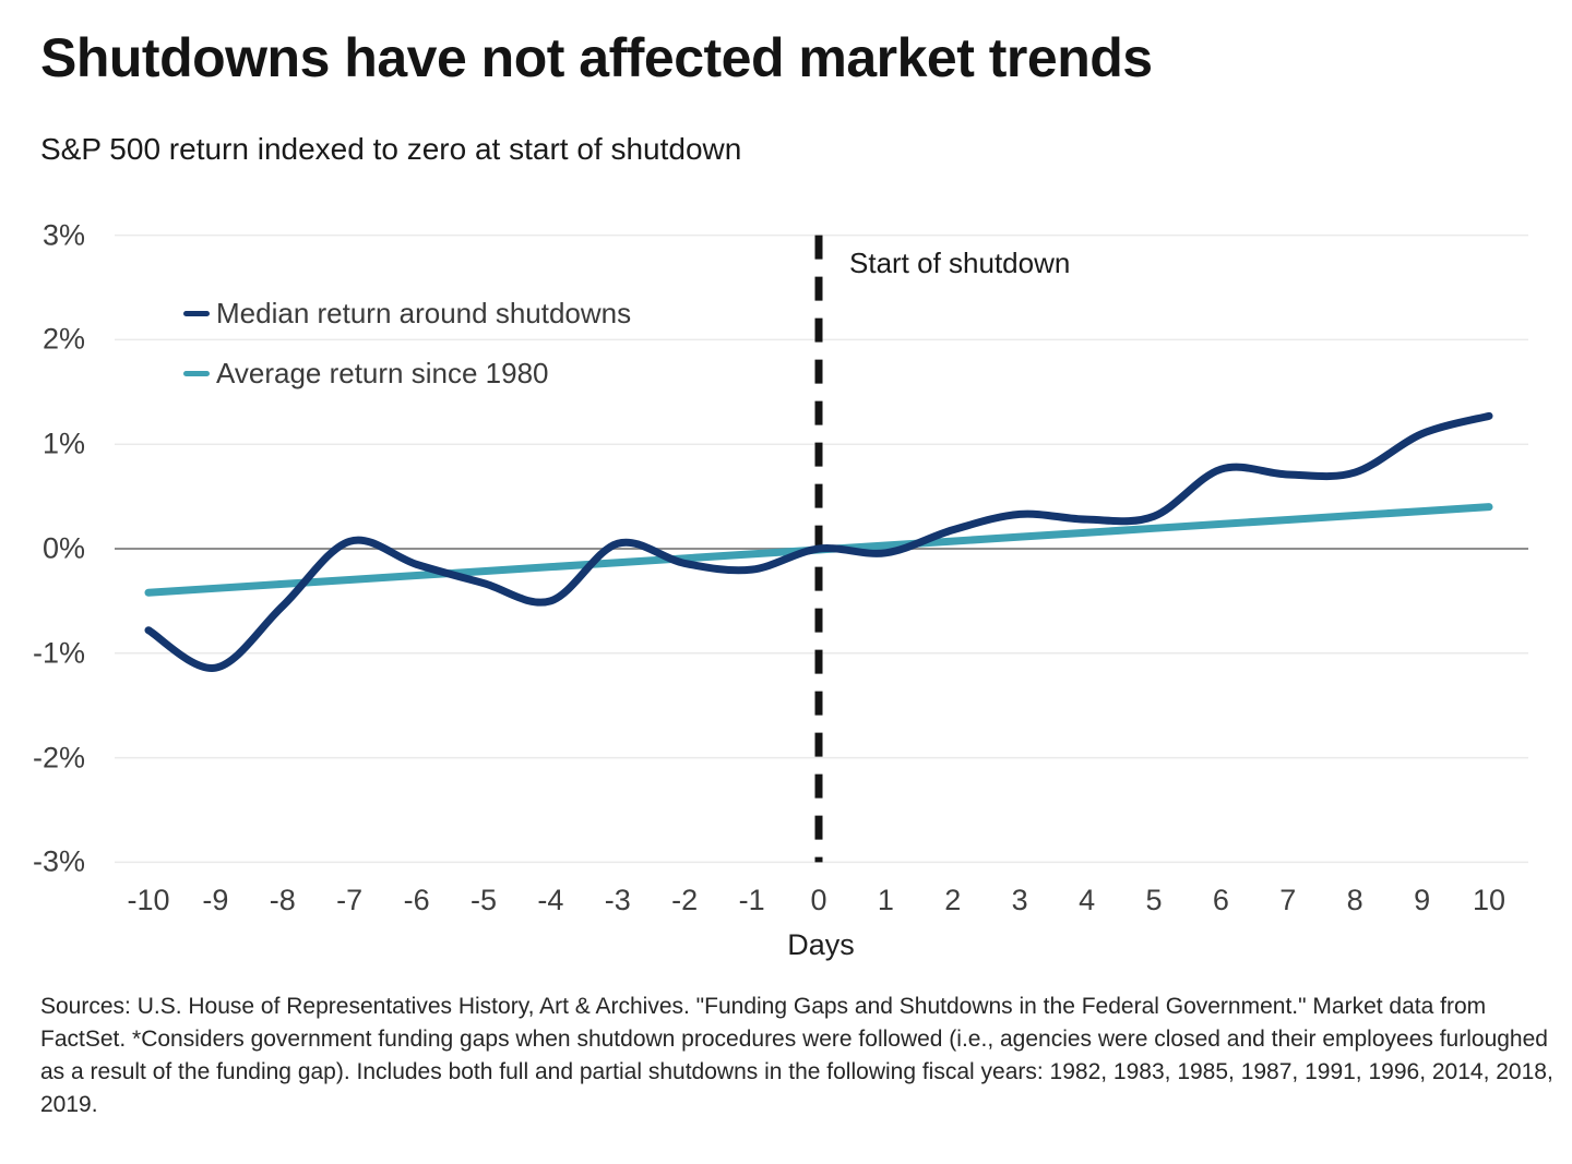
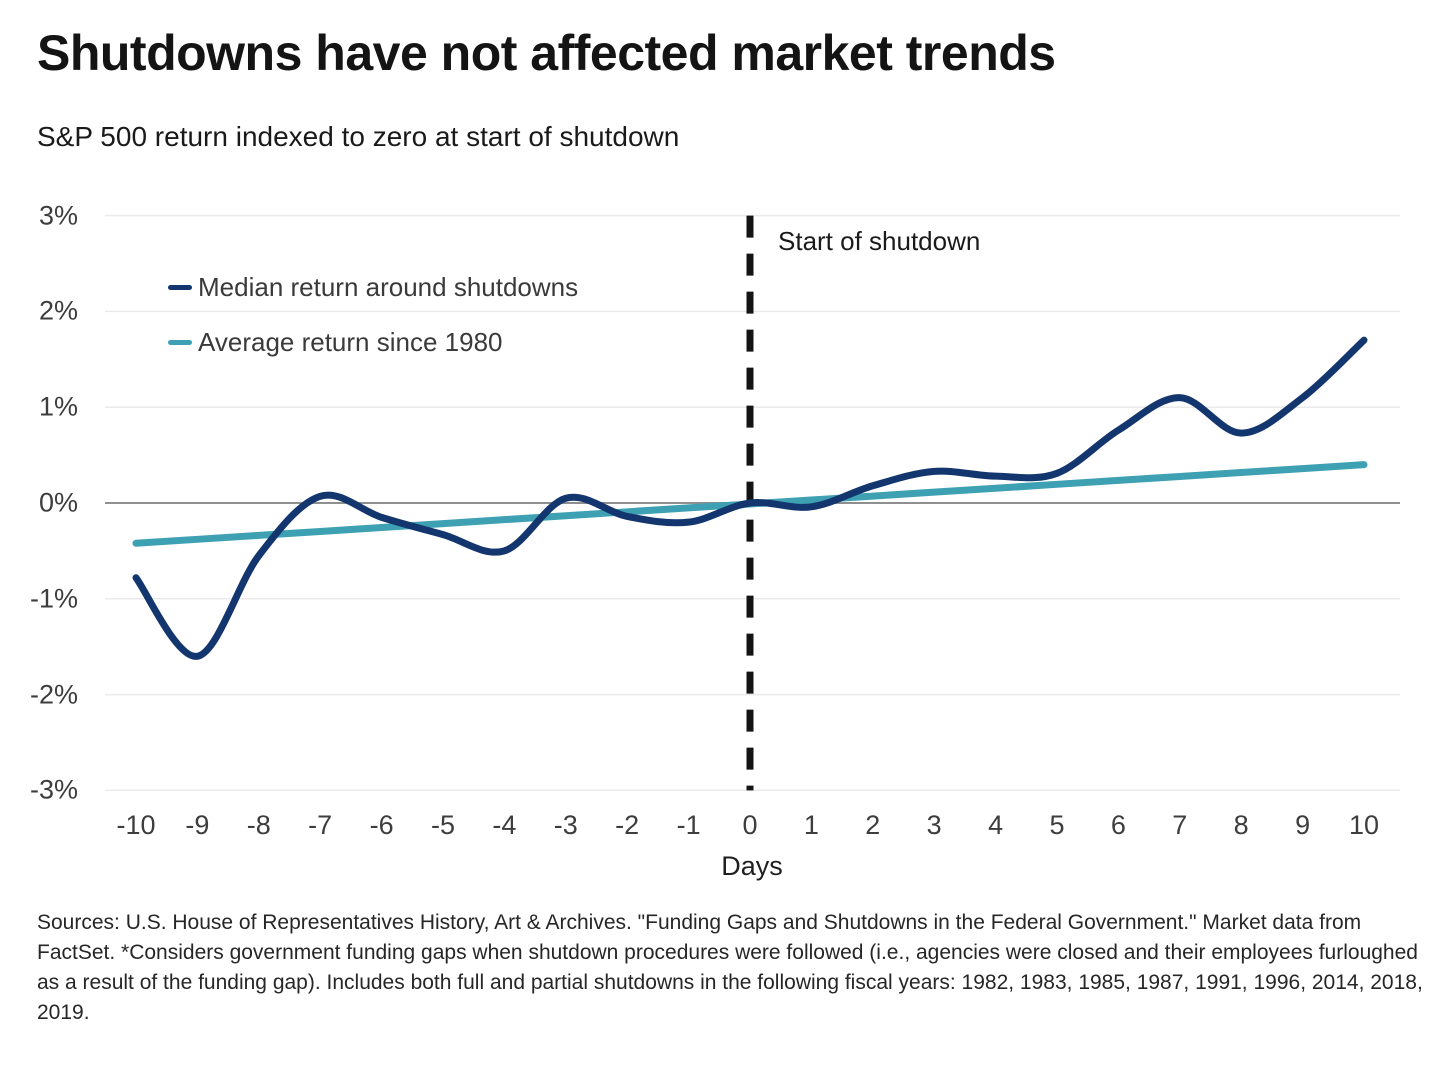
Median return around shutdowns/-9: -1.1% -> -1.6%
Median return around shutdowns/7: 0.7% -> 1.1%
Median return around shutdowns/10: 1.3% -> 1.7%
